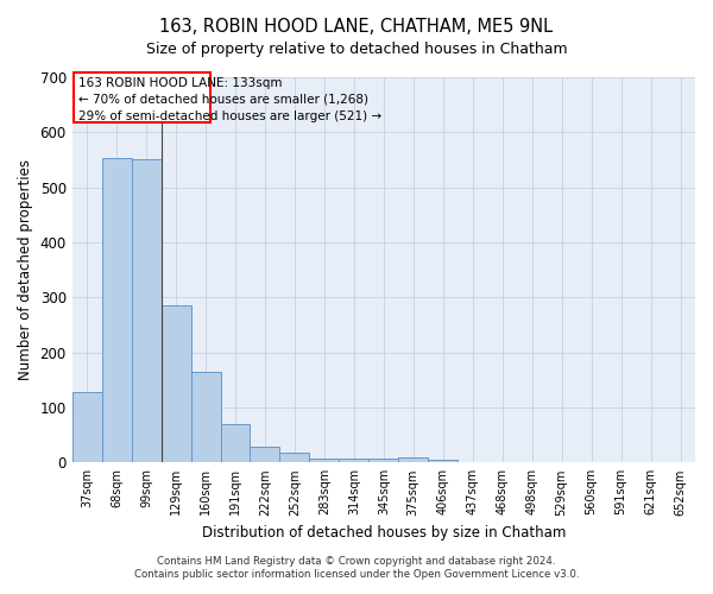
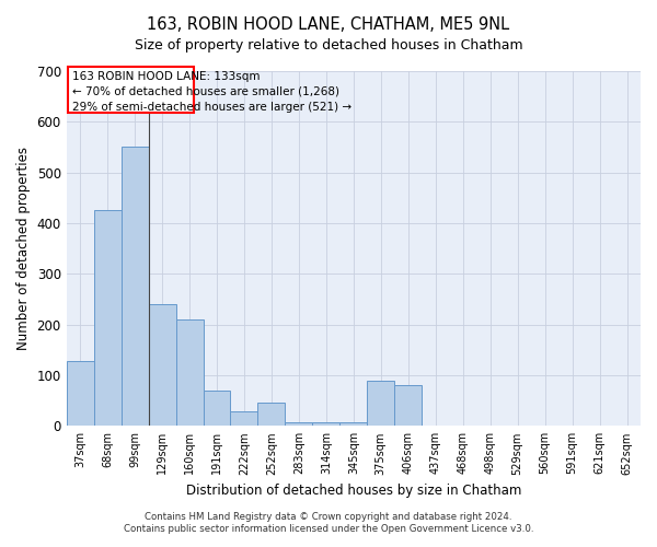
68sqm: 554 -> 425
129sqm: 286 -> 240
160sqm: 164 -> 210
252sqm: 18 -> 45
375sqm: 10 -> 90
406sqm: 4 -> 80
